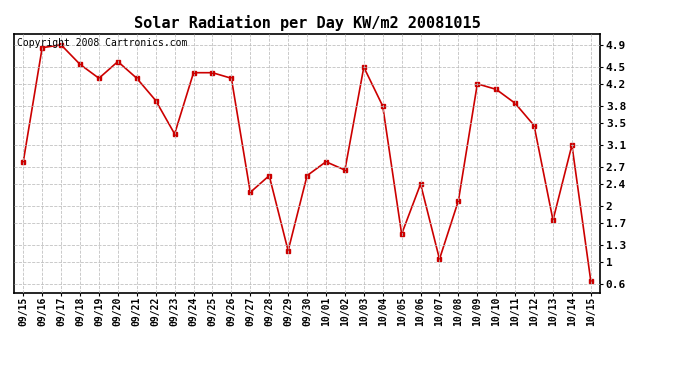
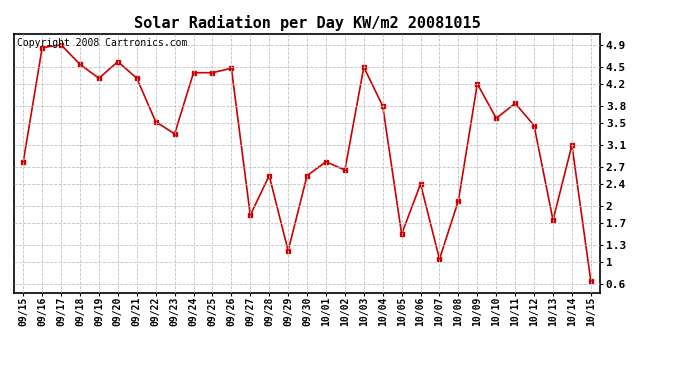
09/22: 3.90 -> 3.52
09/26: 4.30 -> 4.48
09/27: 2.25 -> 1.84
10/10: 4.10 -> 3.58
